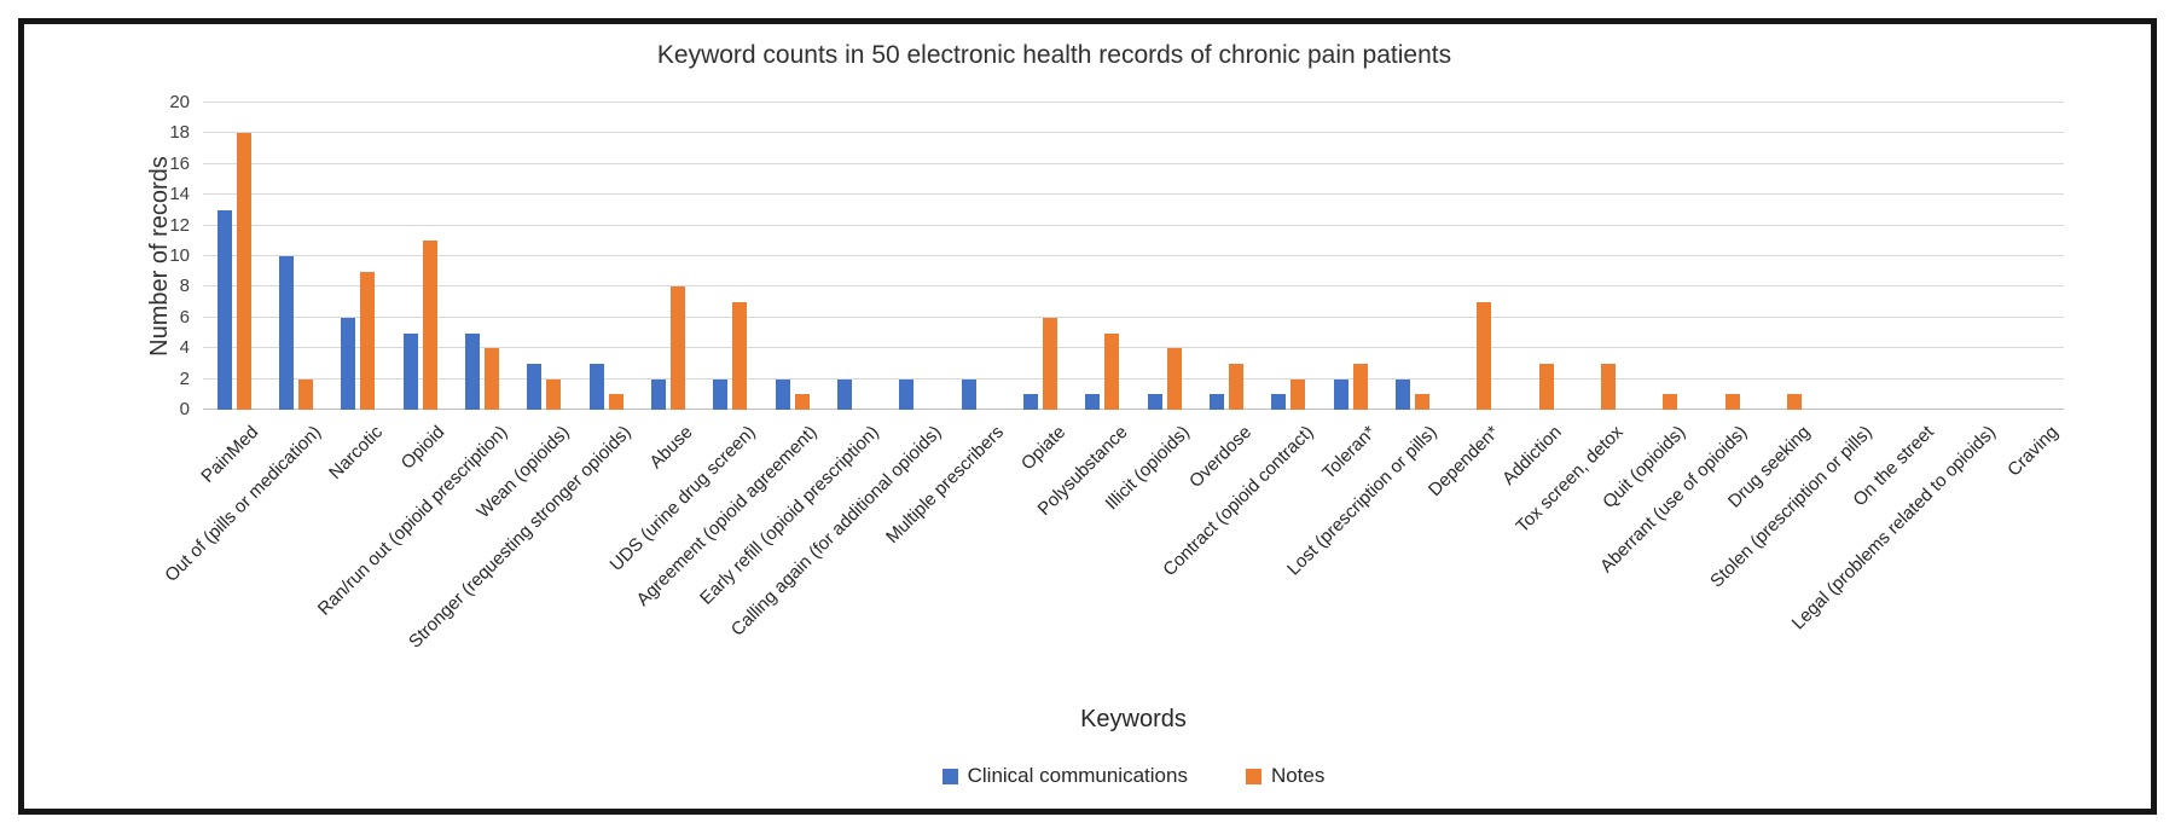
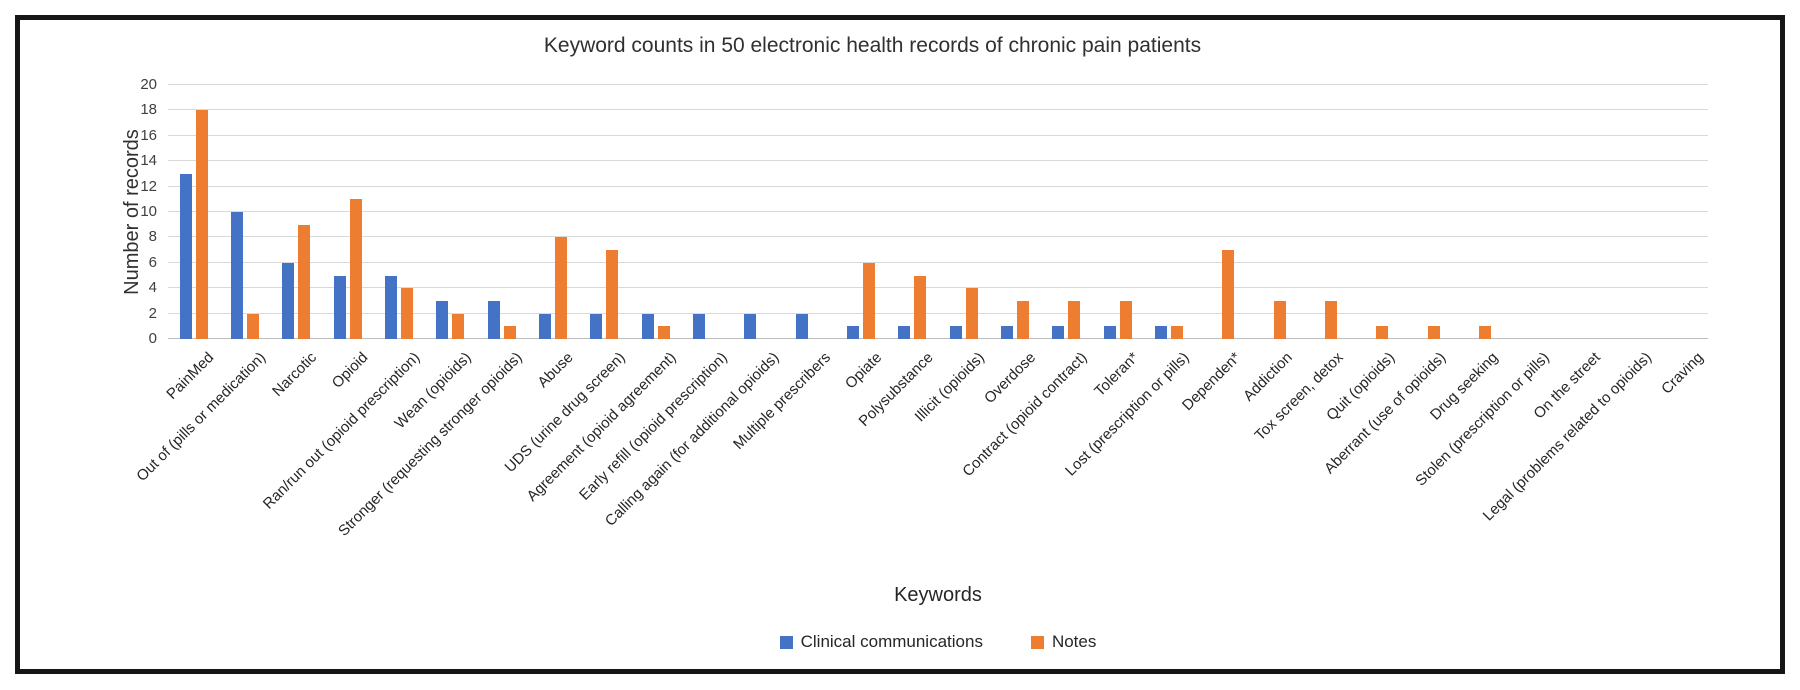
Notes/Contract (opioid contract): 2 -> 3
Clinical communications/Toleran*: 2 -> 1
Clinical communications/Lost (prescription or pills): 2 -> 1
